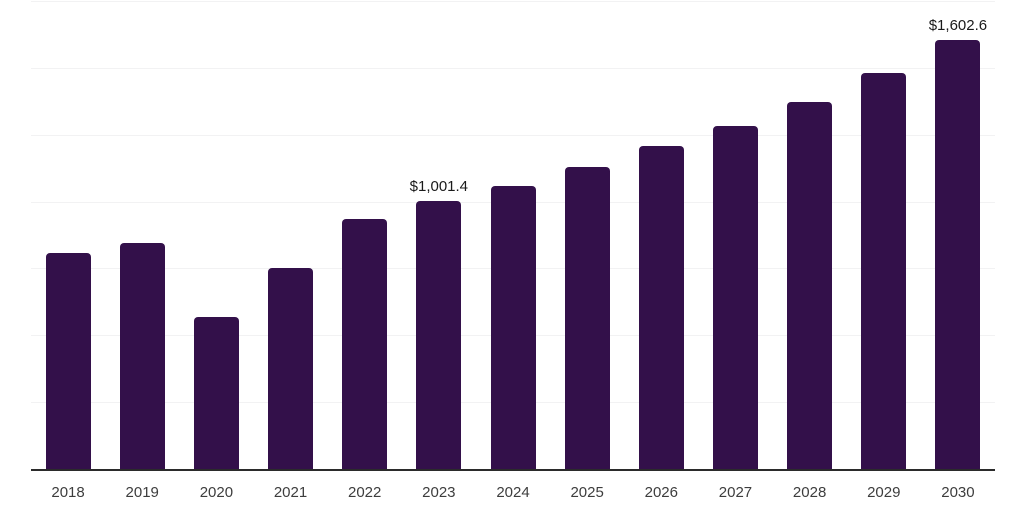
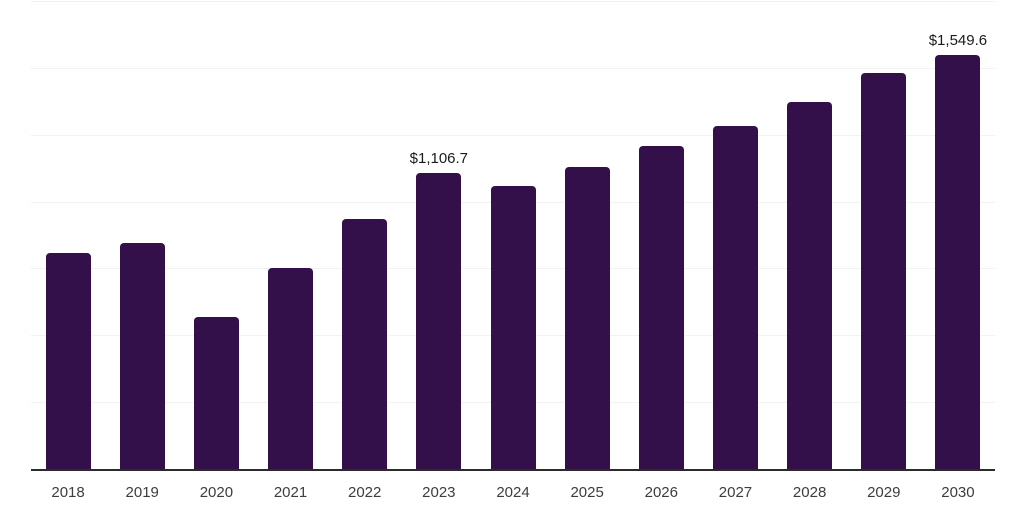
2023: $1,001.4 -> $1,106.7
2030: $1,602.6 -> $1,549.6
